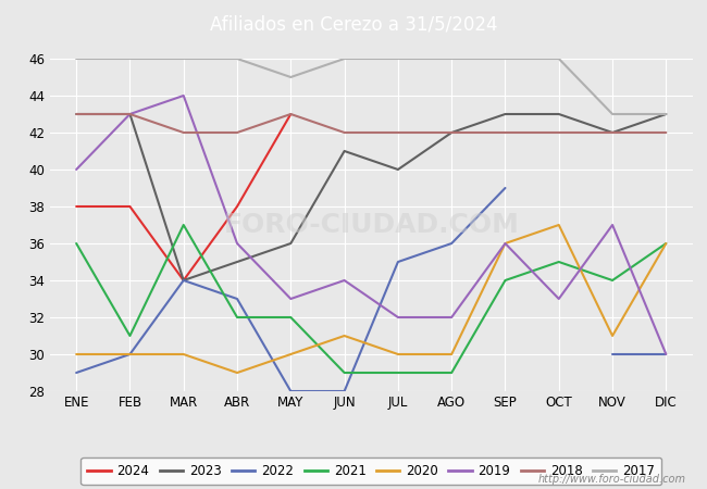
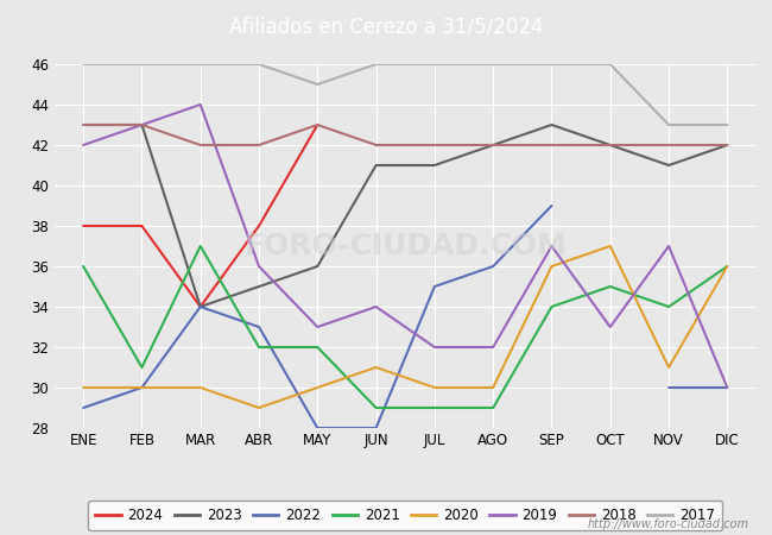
2019/ENE: 40 -> 42
2023/JUL: 40 -> 41
2019/SEP: 36 -> 37
2023/OCT: 43 -> 42
2023/NOV: 42 -> 41
2023/DIC: 43 -> 42
